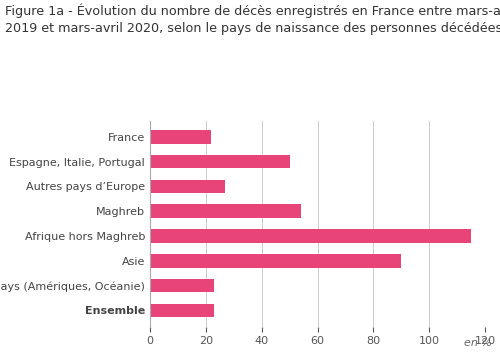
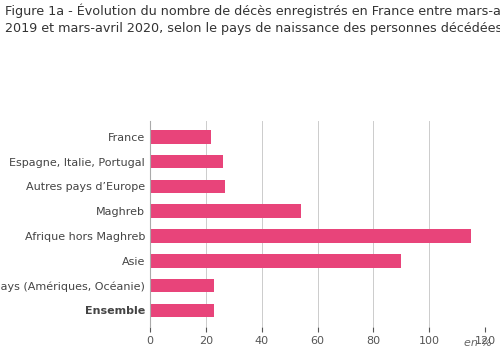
Espagne, Italie, Portugal: 50 -> 26
